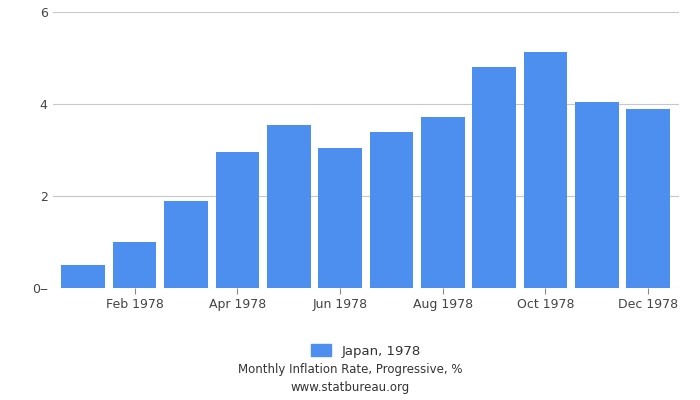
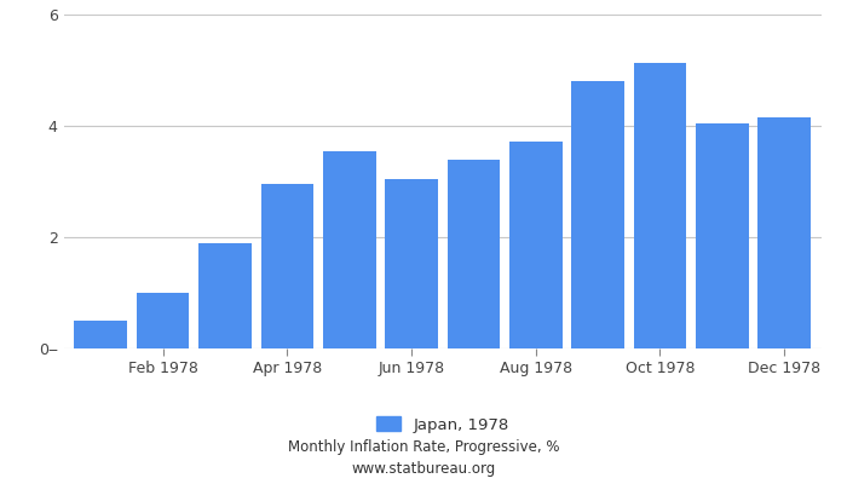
Dec 1978: 3.90 -> 4.15
